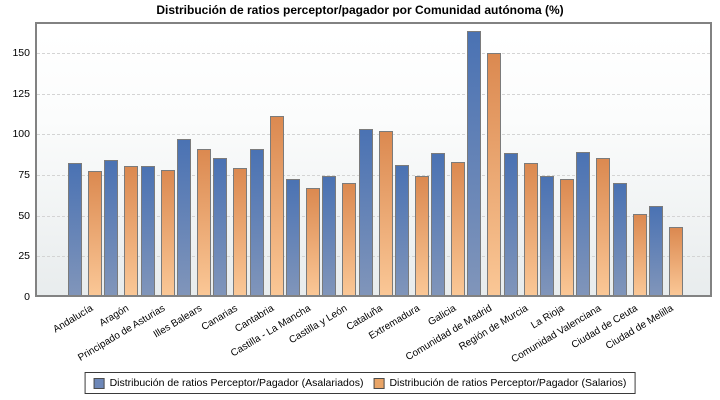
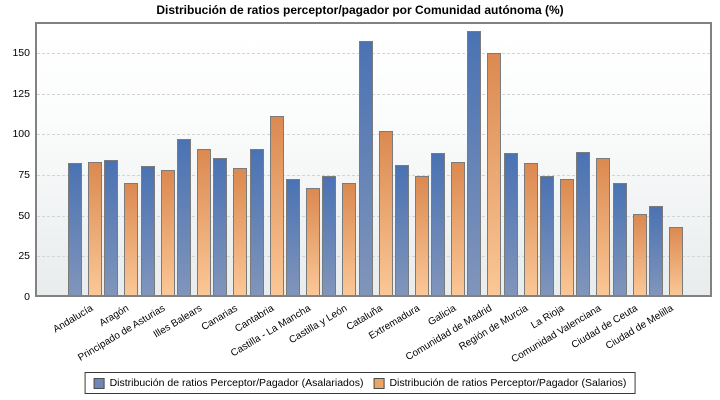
Distribución de ratios Perceptor/Pagador (Salarios)/Andalucía: 76 -> 82
Distribución de ratios Perceptor/Pagador (Salarios)/Aragón: 79 -> 69
Distribución de ratios Perceptor/Pagador (Asalariados)/Cataluña: 102 -> 156
